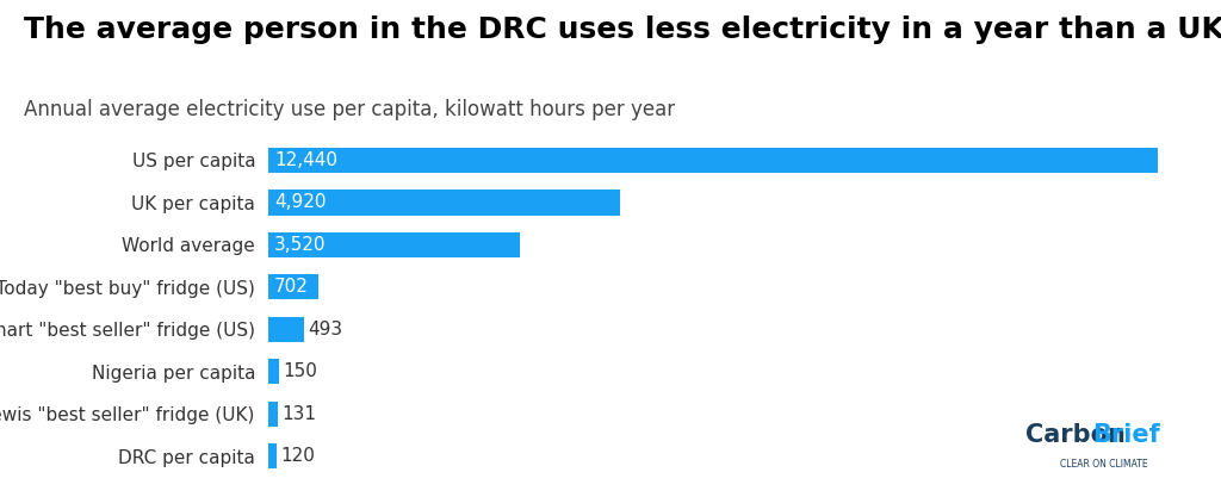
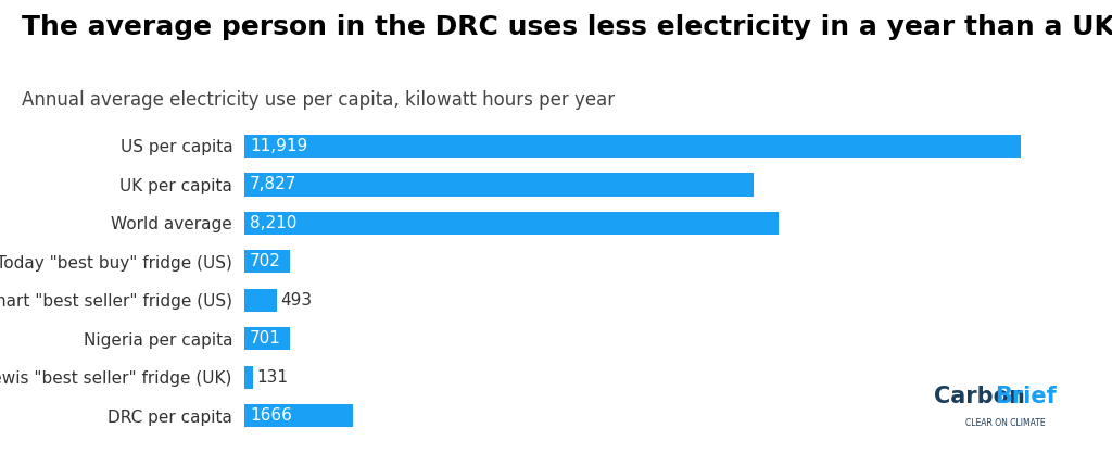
US per capita: 12,440 -> 11,919
UK per capita: 4,920 -> 7,827
World average: 3,520 -> 8,210
Nigeria per capita: 150 -> 701
DRC per capita: 120 -> 1666
